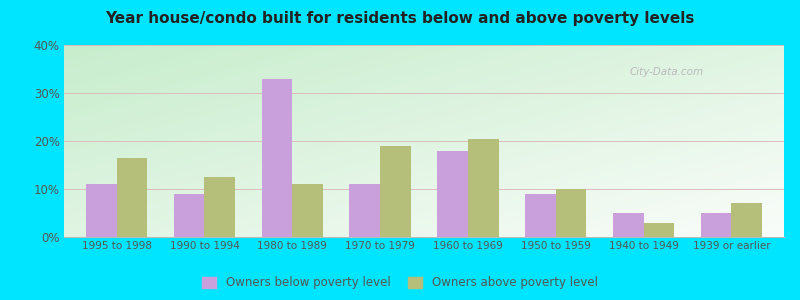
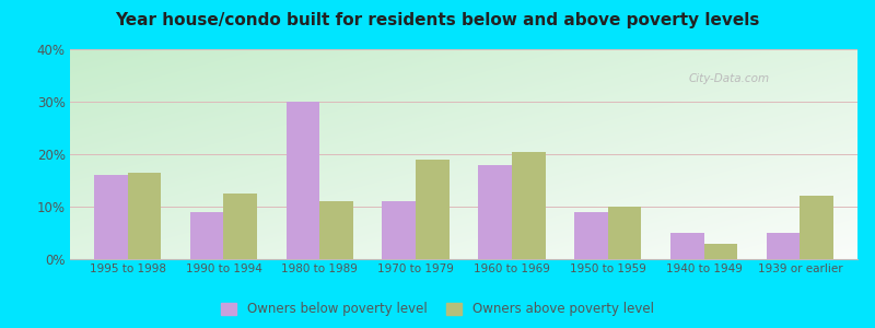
Owners below poverty level/1995 to 1998: 11% -> 16%
Owners below poverty level/1980 to 1989: 33% -> 30%
Owners above poverty level/1939 or earlier: 7.0% -> 12.0%
